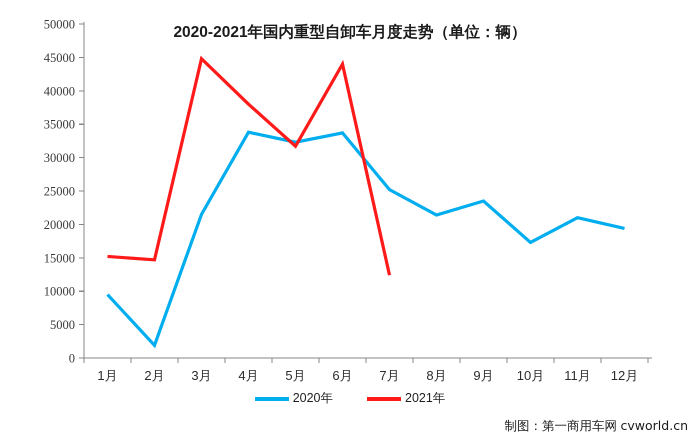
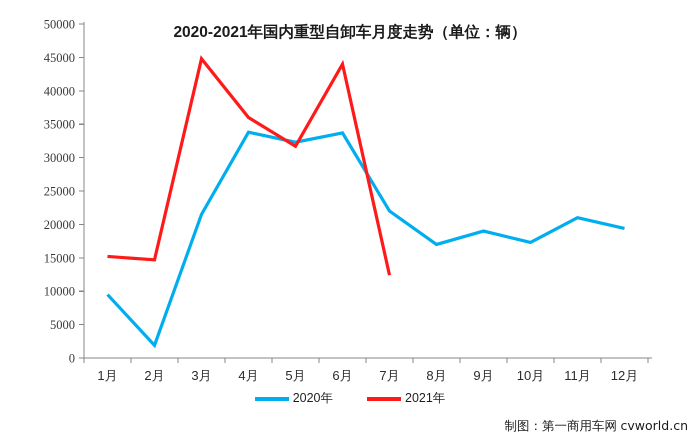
2021年/4月: 38000 -> 36000
2020年/7月: 25000 -> 22000
2020年/8月: 21000 -> 17000
2020年/9月: 24000 -> 19000
